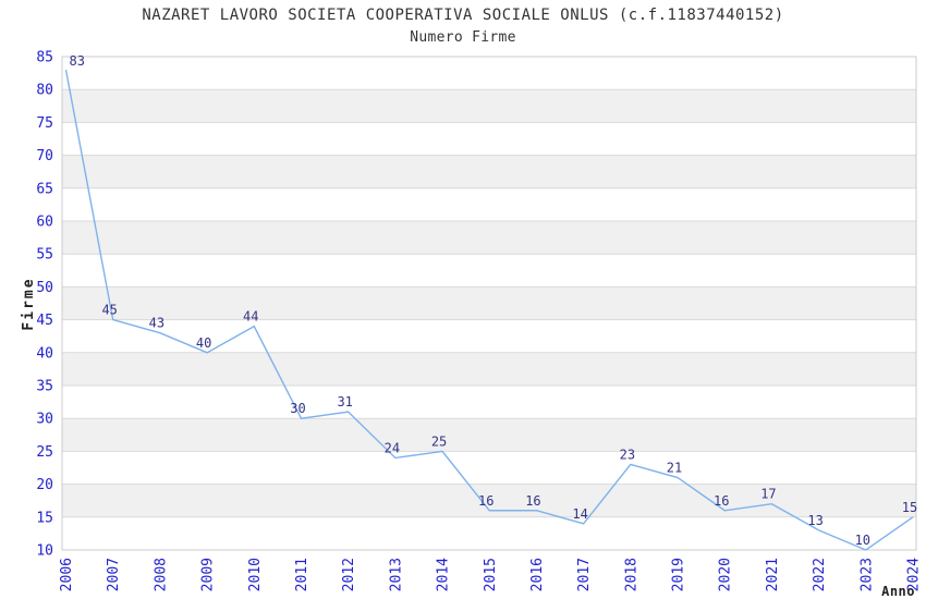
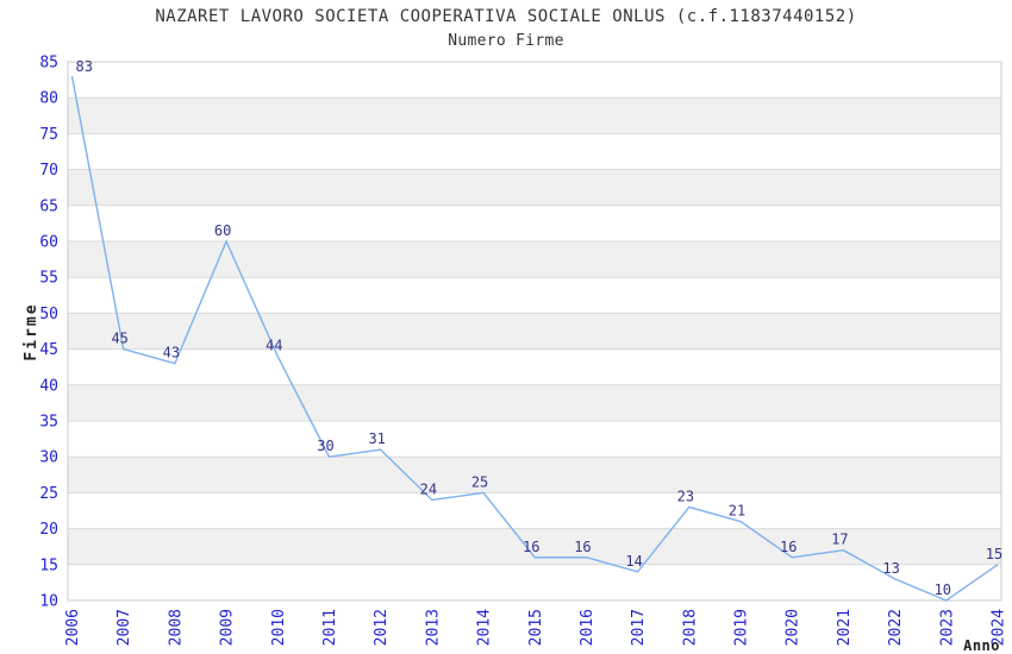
2009: 40 -> 60
